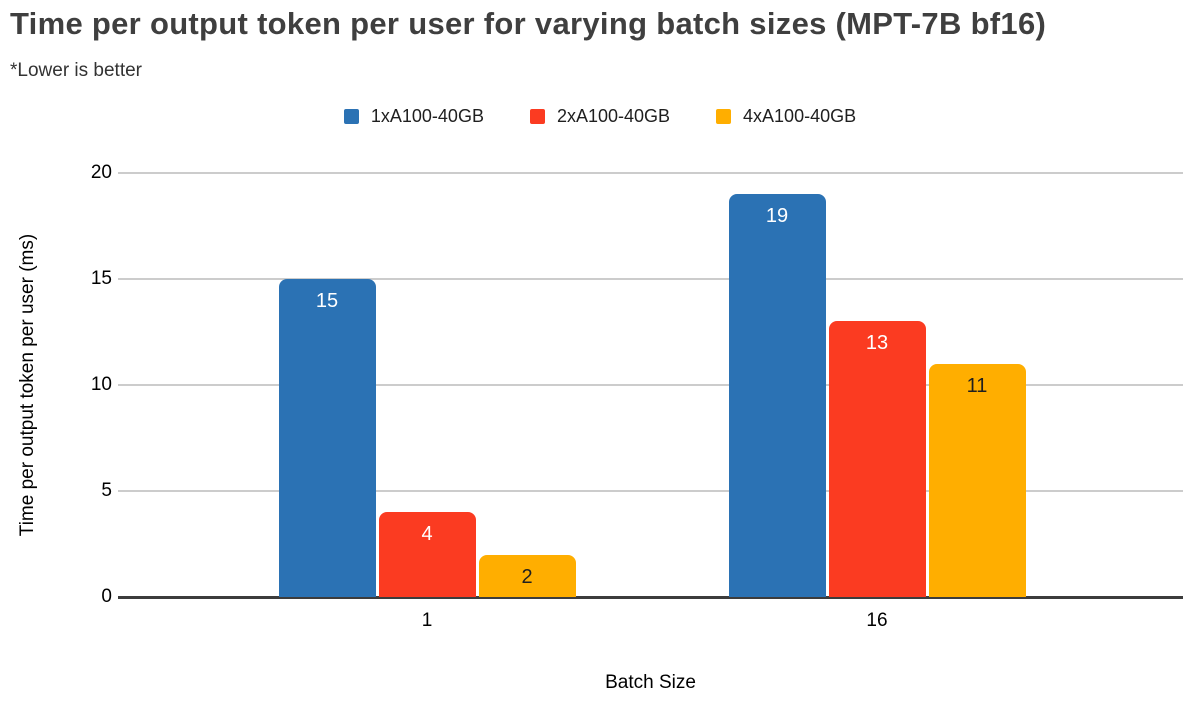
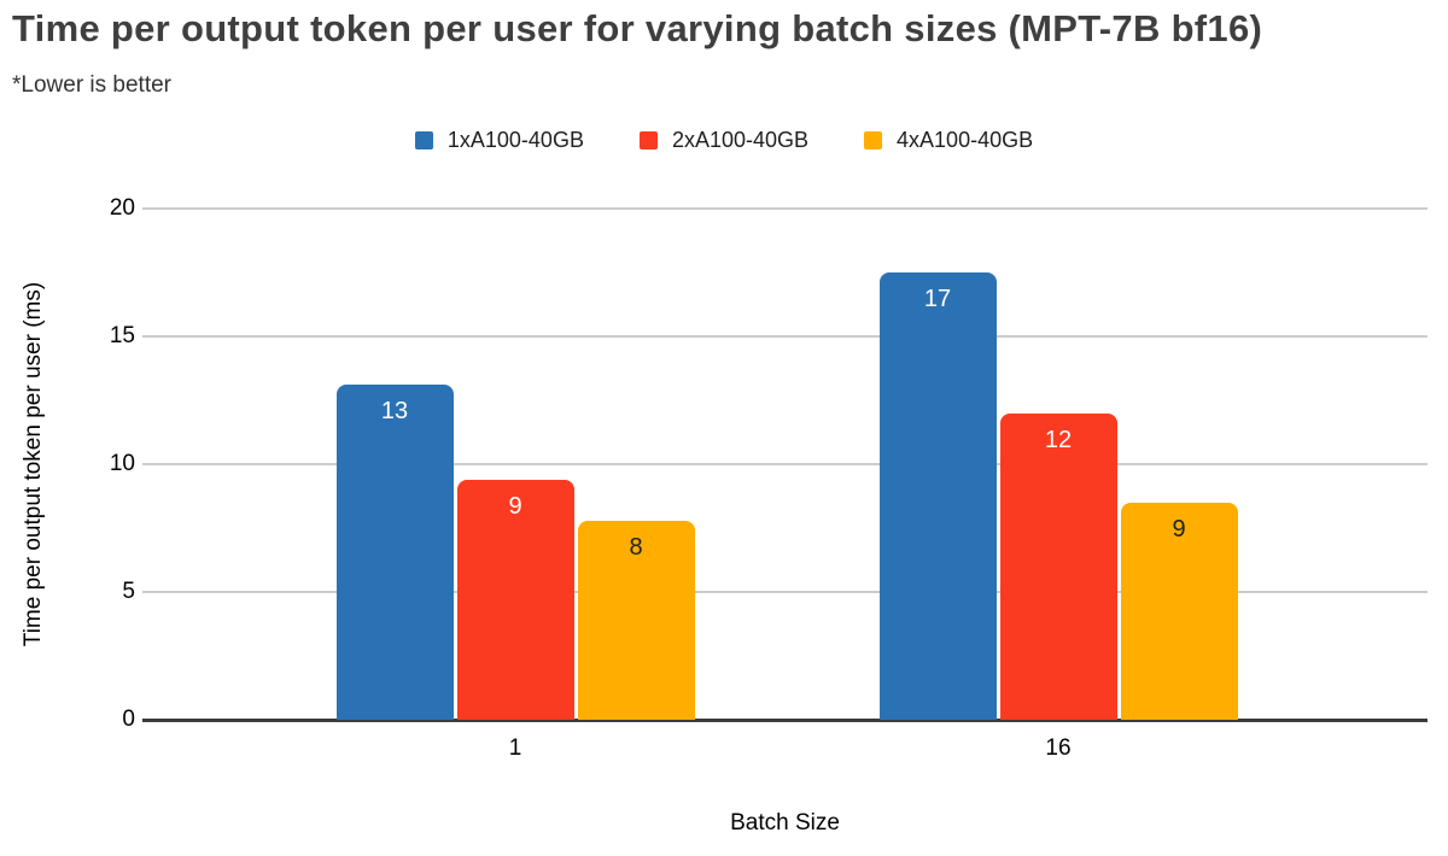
1xA100-40GB/1: 15 -> 13
2xA100-40GB/1: 4 -> 9
4xA100-40GB/1: 2 -> 8
1xA100-40GB/16: 19 -> 17
2xA100-40GB/16: 13 -> 12
4xA100-40GB/16: 11 -> 9
